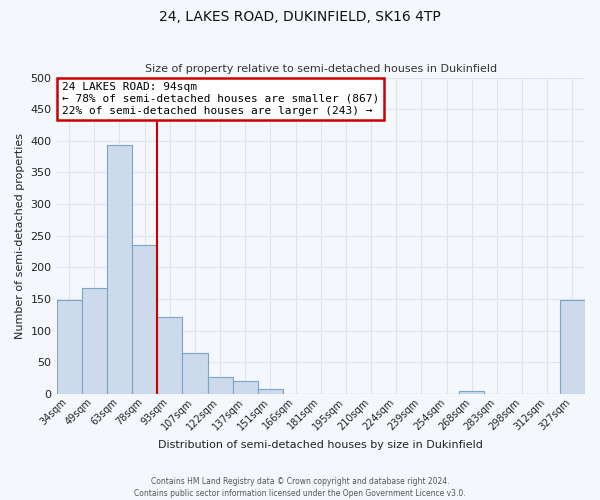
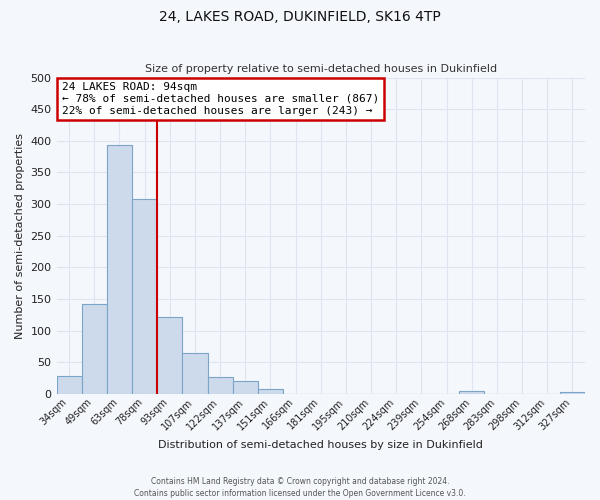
34sqm: 148 -> 28
49sqm: 168 -> 142
78sqm: 236 -> 308
327sqm: 148 -> 3
